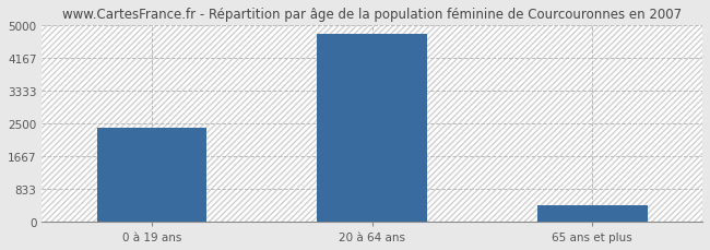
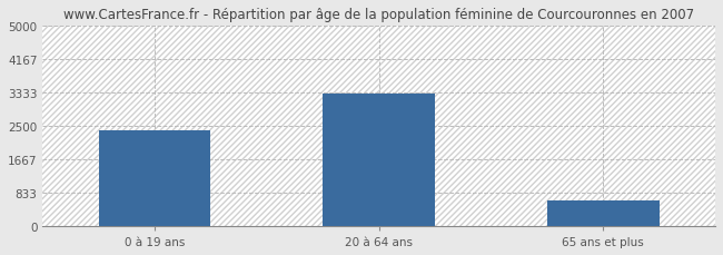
20 à 64 ans: 4780 -> 3300
65 ans et plus: 430 -> 650
